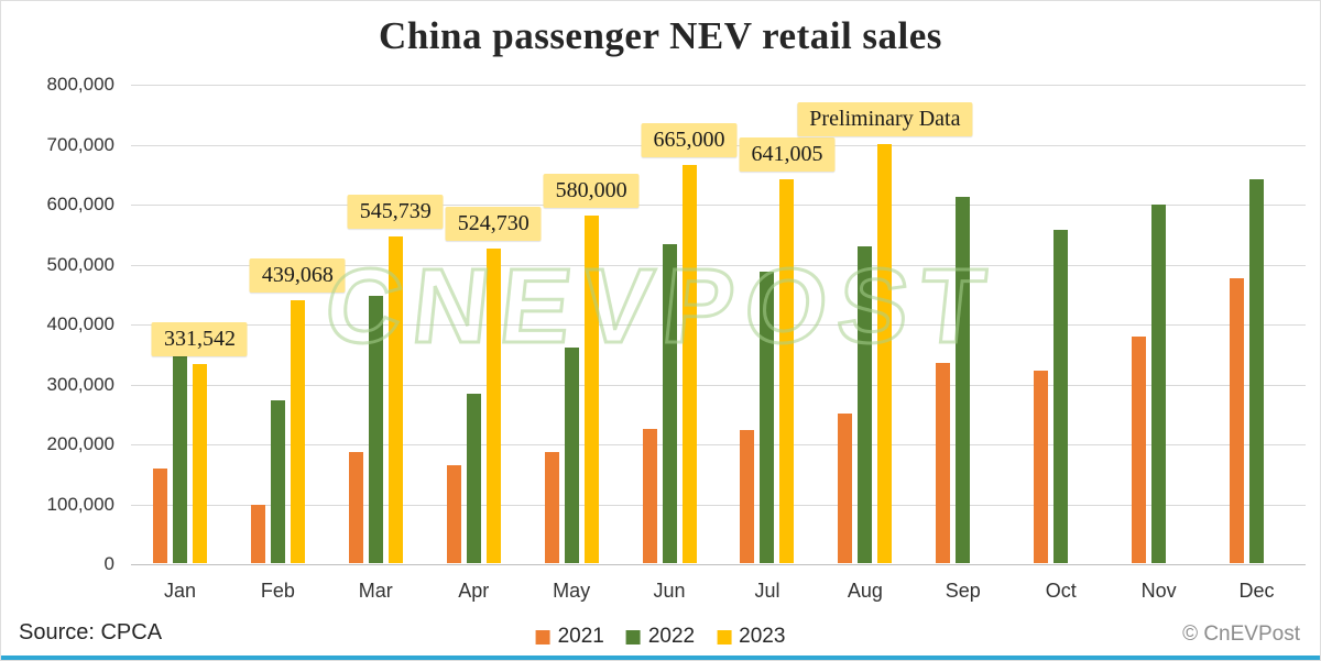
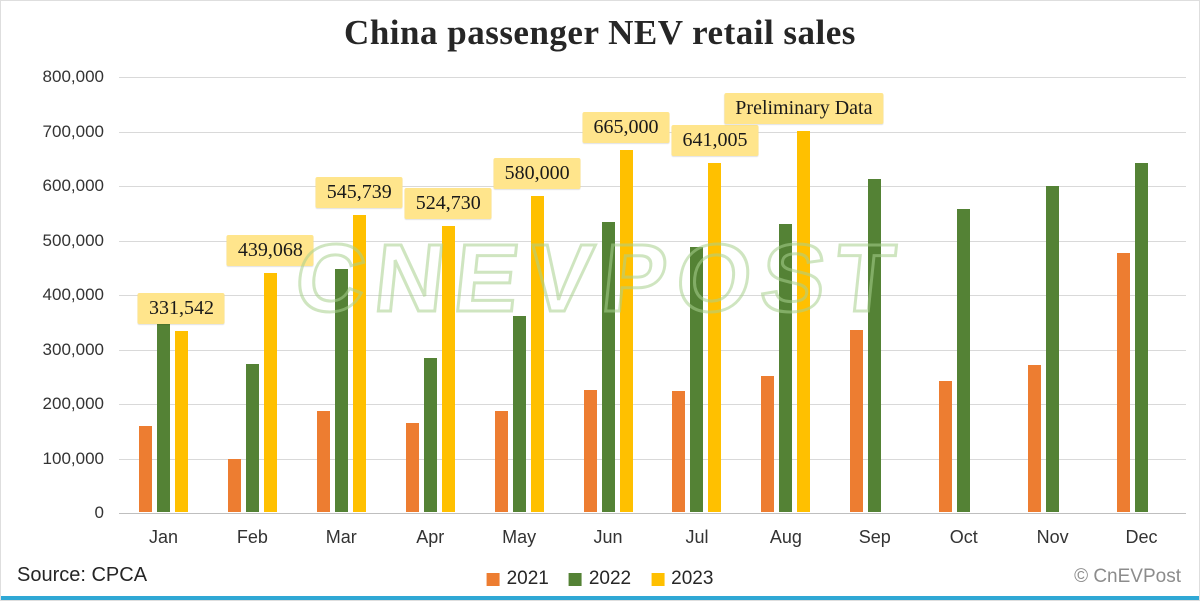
2021/Oct: 320000 -> 240000
2021/Nov: 380000 -> 270000
